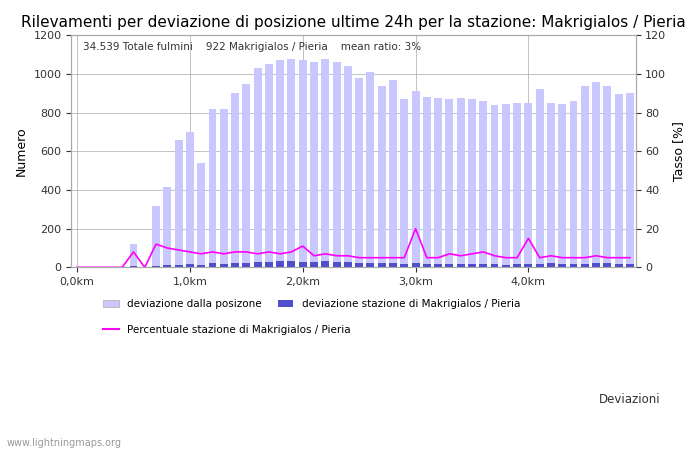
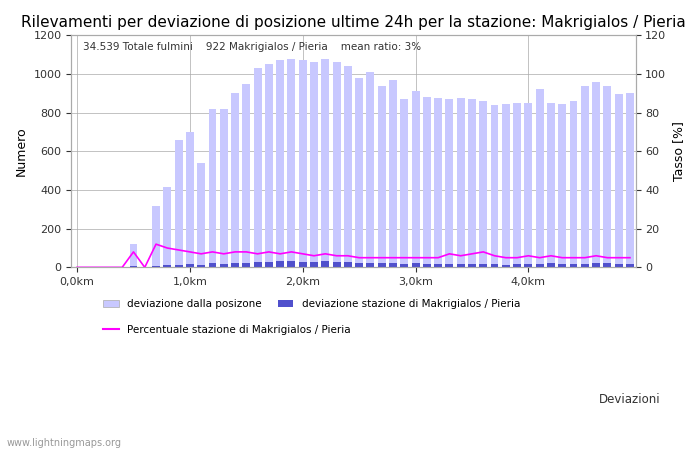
Percentuale stazione di Makrigialos / Pieria/2,0km: 11 -> 7
Percentuale stazione di Makrigialos / Pieria/3,0km: 20 -> 5
Percentuale stazione di Makrigialos / Pieria/4,0km: 15 -> 6
